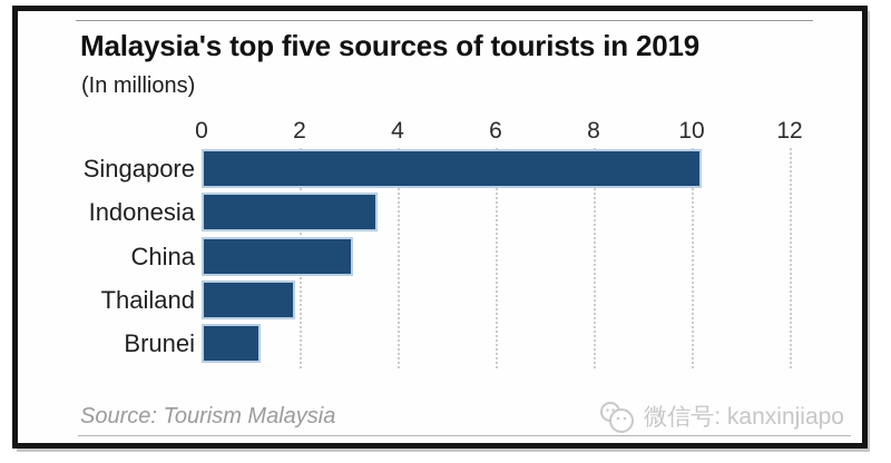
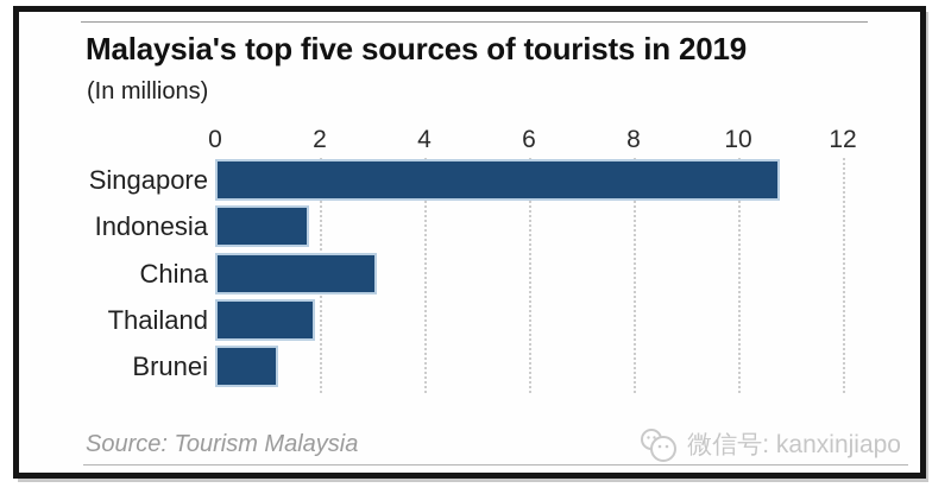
Singapore: 10.2 -> 10.8
Indonesia: 3.6 -> 1.8
